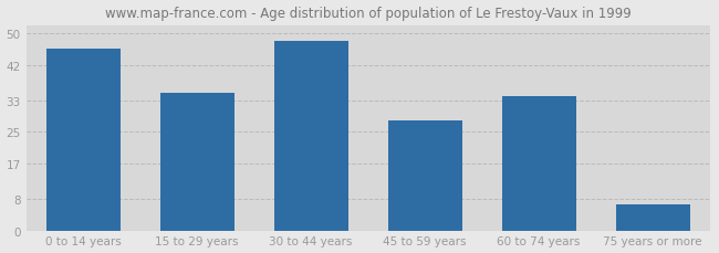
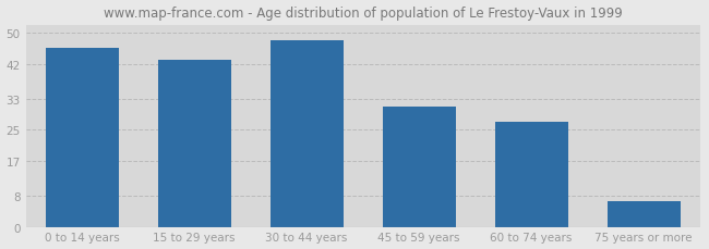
15 to 29 years: 35.0 -> 43.0
45 to 59 years: 28.0 -> 31.0
60 to 74 years: 34.0 -> 27.0
